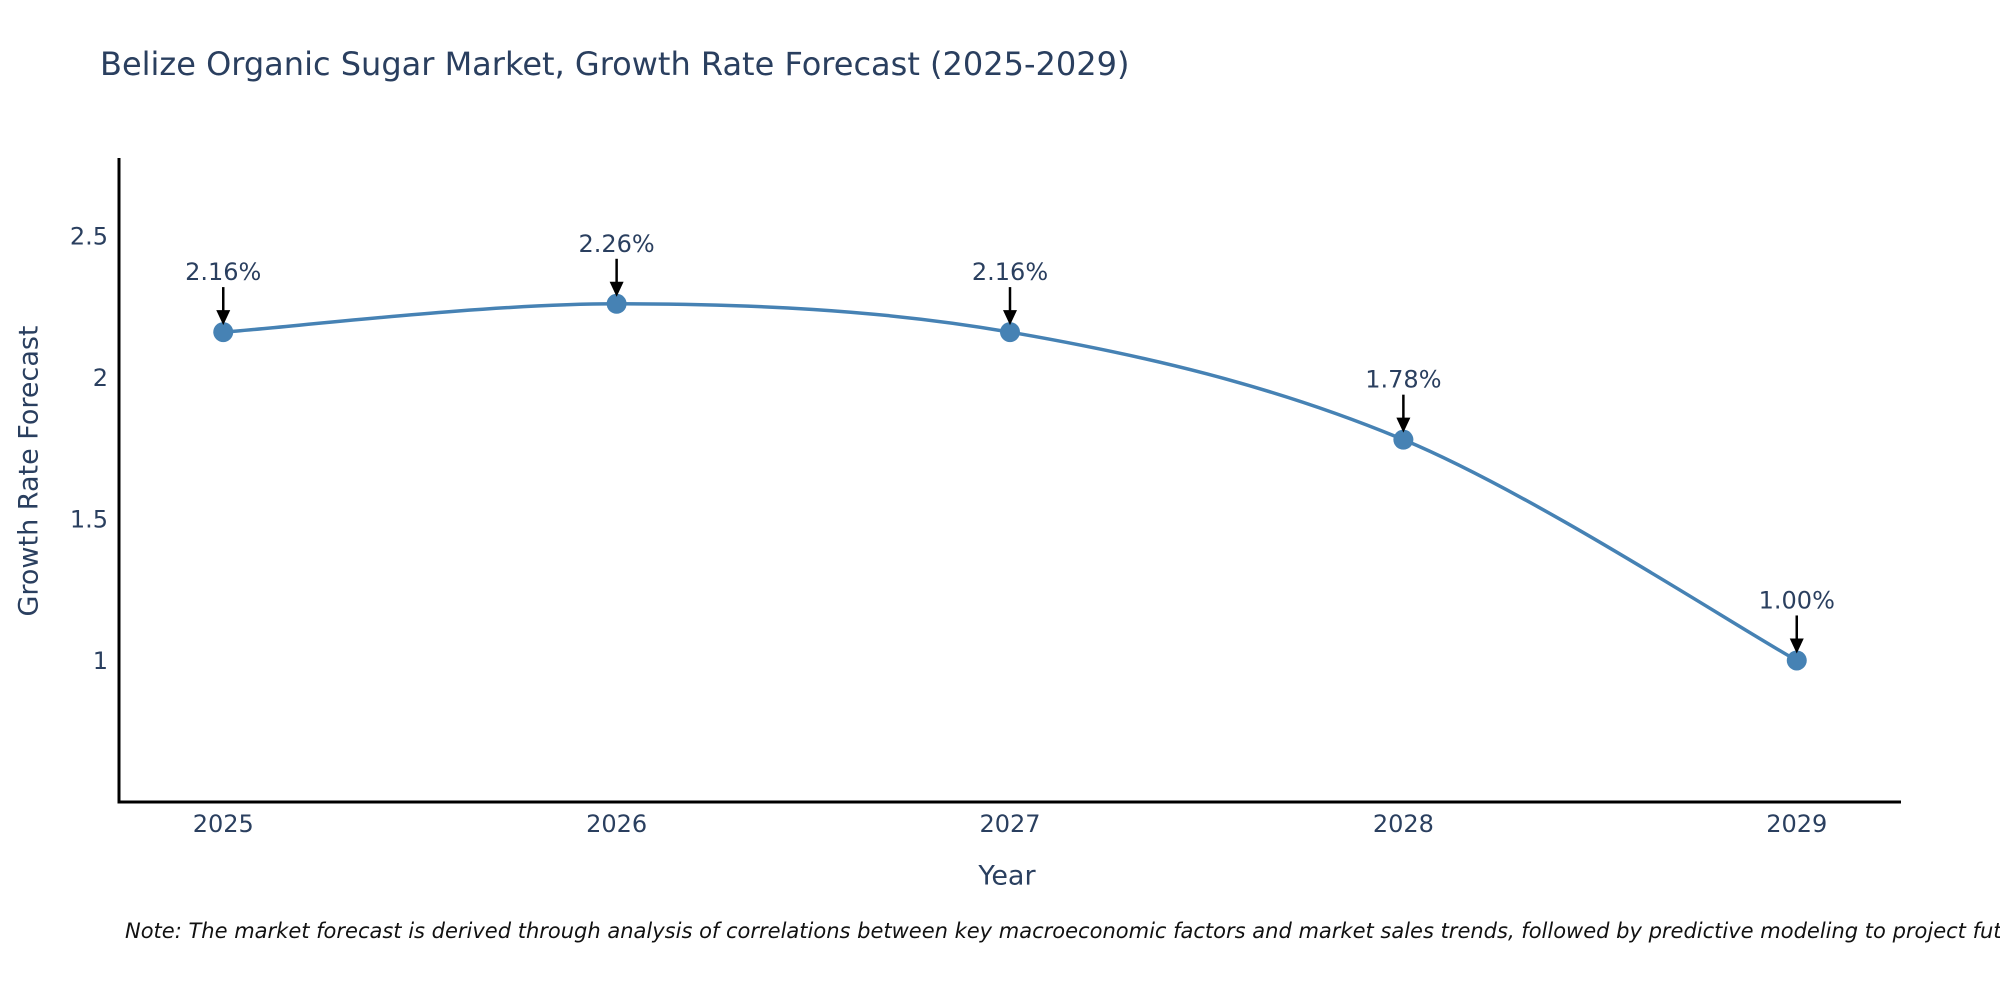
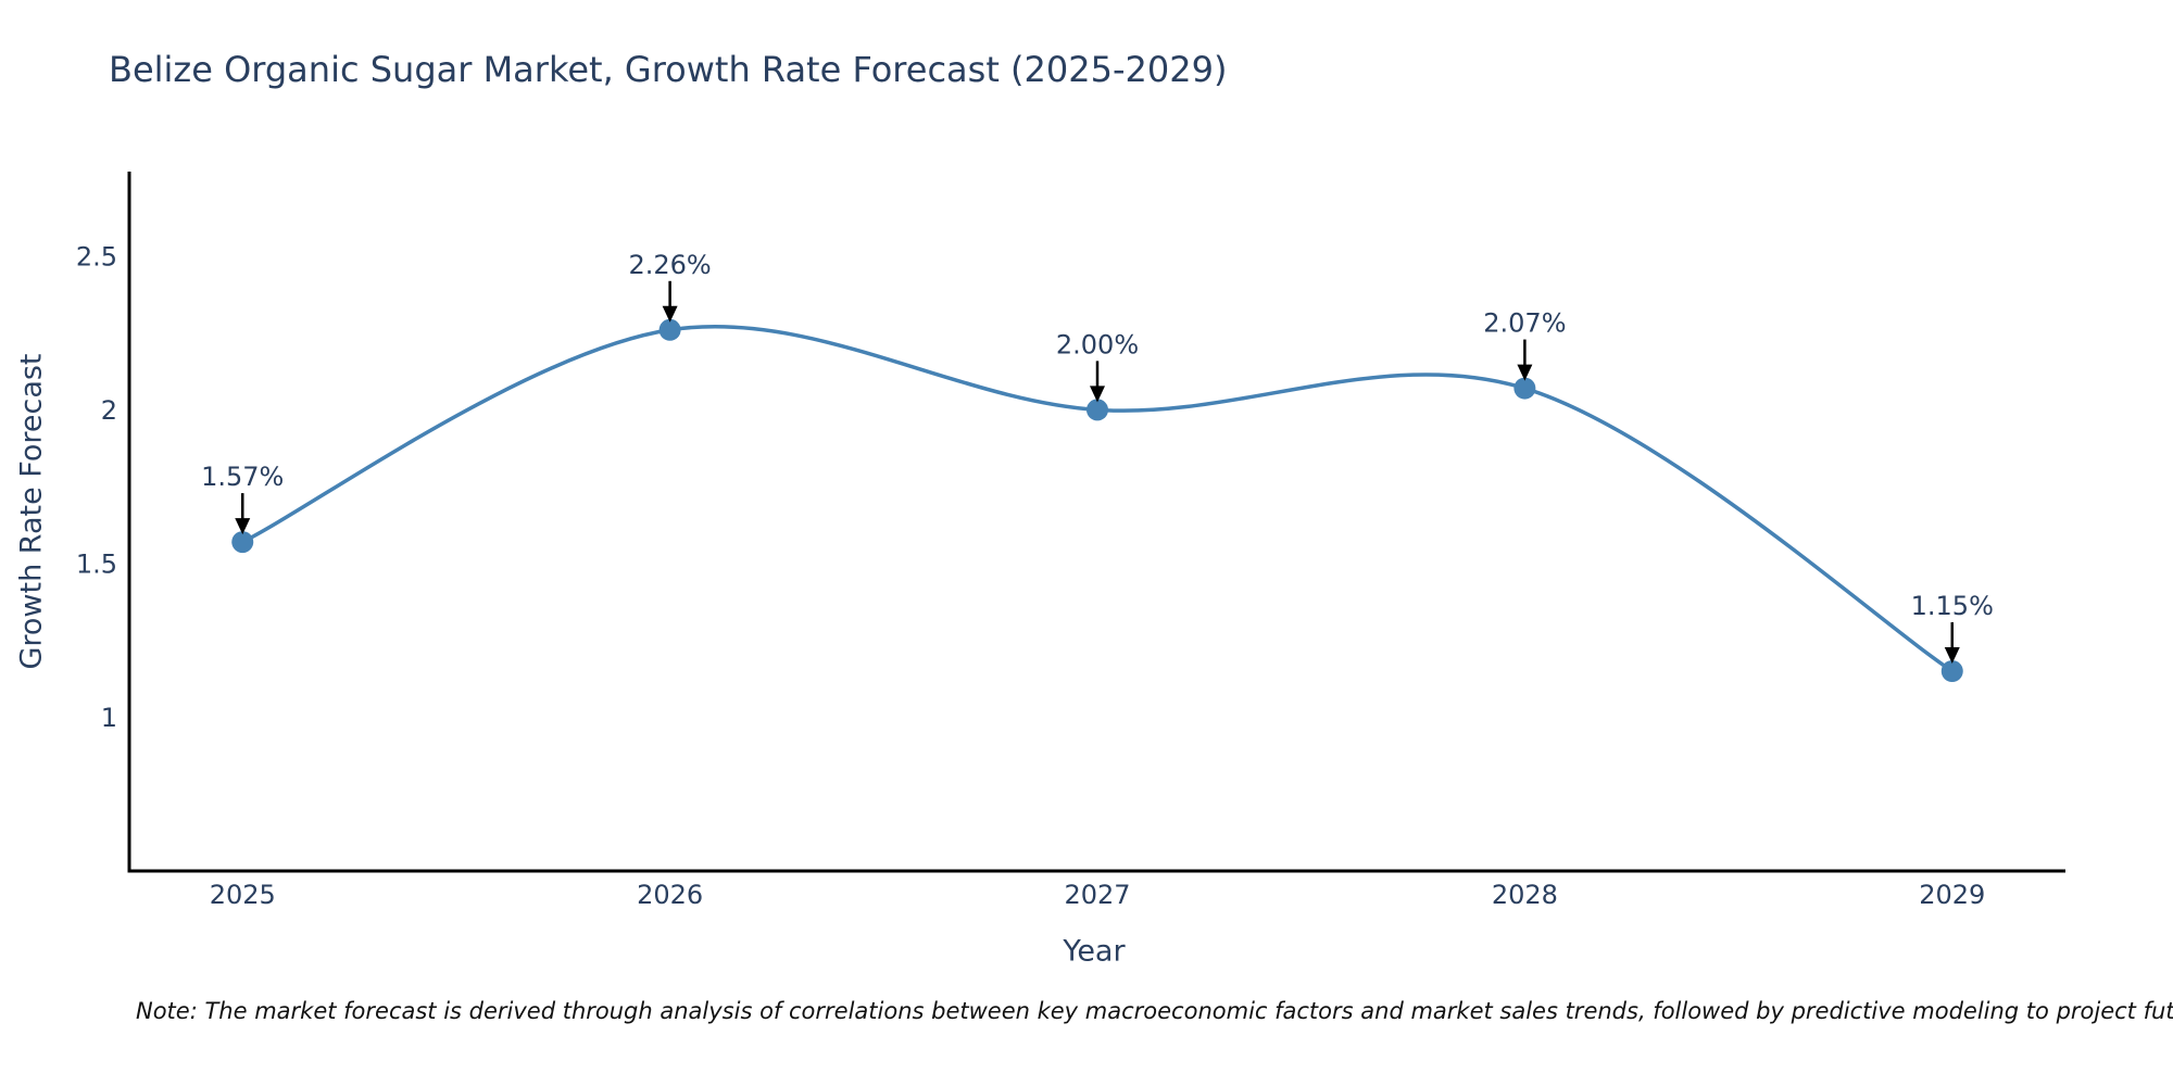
2025: 2.16% -> 1.57%
2027: 2.16% -> 2.00%
2028: 1.78% -> 2.07%
2029: 1.00% -> 1.15%
